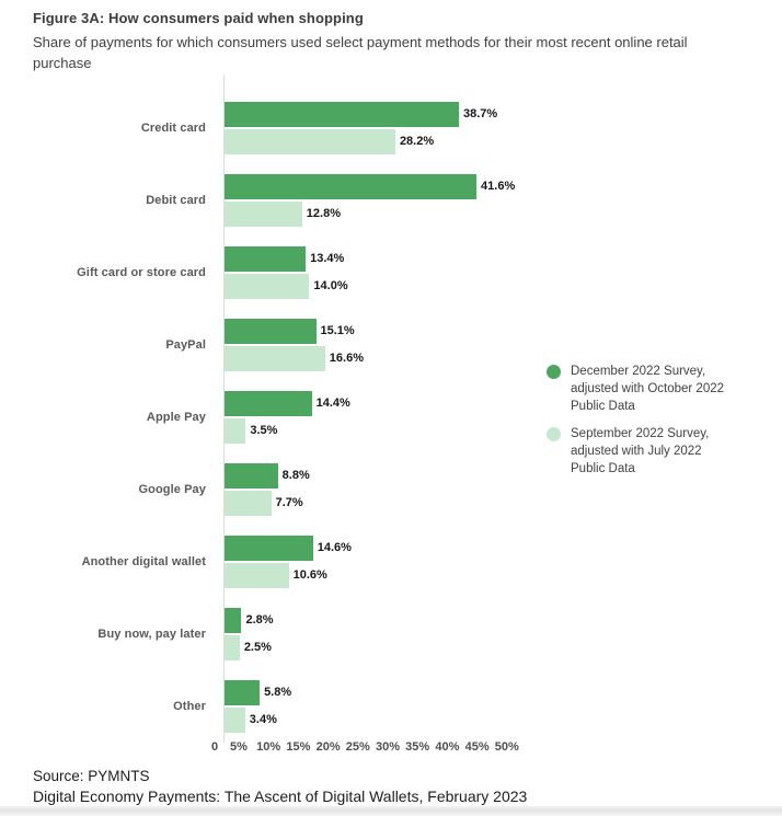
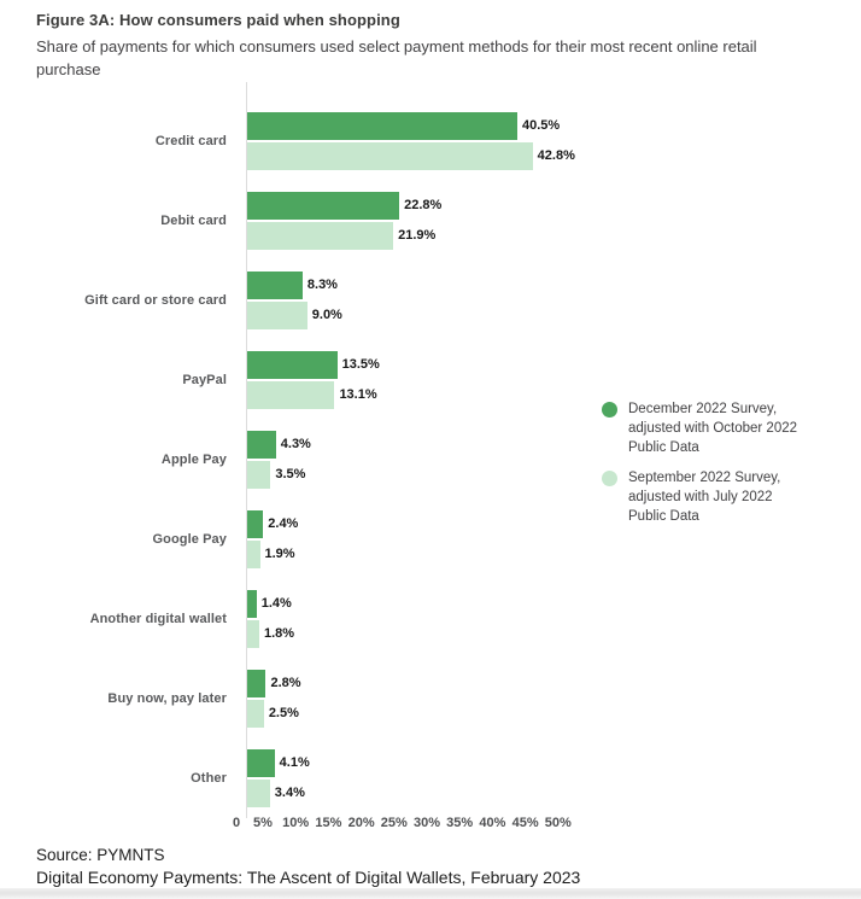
December 2022 Survey, adjusted with October 2022 Public Data/Credit card: 38.7% -> 40.5%
September 2022 Survey, adjusted with July 2022 Public Data/Credit card: 28.2% -> 42.8%
December 2022 Survey, adjusted with October 2022 Public Data/Debit card: 41.6% -> 22.8%
September 2022 Survey, adjusted with July 2022 Public Data/Debit card: 12.8% -> 21.9%
December 2022 Survey, adjusted with October 2022 Public Data/Gift card or store card: 13.4% -> 8.3%
September 2022 Survey, adjusted with July 2022 Public Data/Gift card or store card: 14.0% -> 9.0%
December 2022 Survey, adjusted with October 2022 Public Data/PayPal: 15.1% -> 13.5%
September 2022 Survey, adjusted with July 2022 Public Data/PayPal: 16.6% -> 13.1%
December 2022 Survey, adjusted with October 2022 Public Data/Apple Pay: 14.4% -> 4.3%
December 2022 Survey, adjusted with October 2022 Public Data/Google Pay: 8.8% -> 2.4%
September 2022 Survey, adjusted with July 2022 Public Data/Google Pay: 7.7% -> 1.9%
December 2022 Survey, adjusted with October 2022 Public Data/Another digital wallet: 14.6% -> 1.4%
September 2022 Survey, adjusted with July 2022 Public Data/Another digital wallet: 10.6% -> 1.8%
December 2022 Survey, adjusted with October 2022 Public Data/Other: 5.8% -> 4.1%
